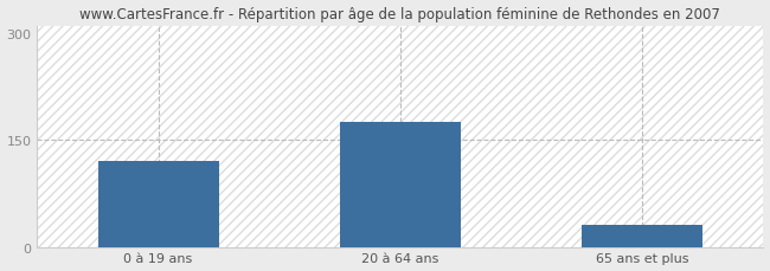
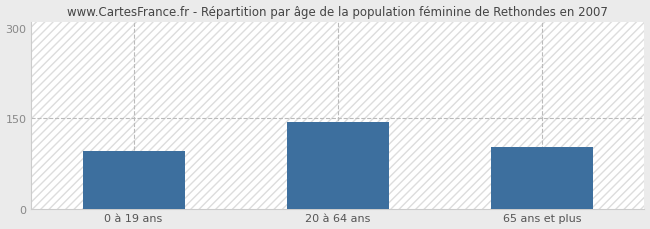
0 à 19 ans: 120 -> 96
20 à 64 ans: 175 -> 144
65 ans et plus: 30 -> 102
